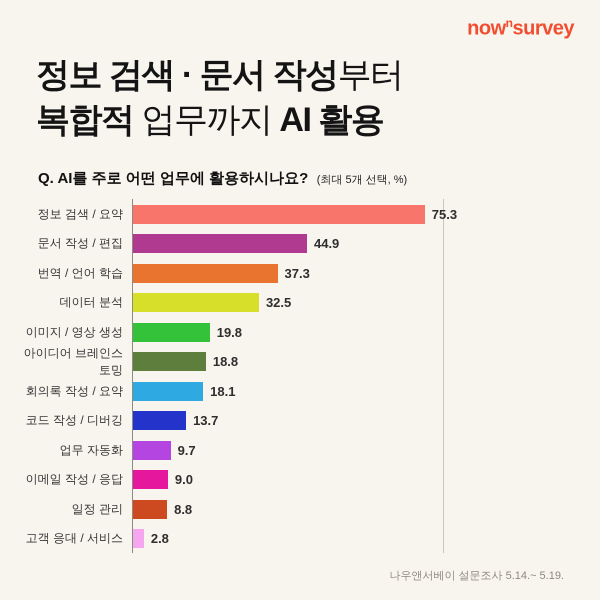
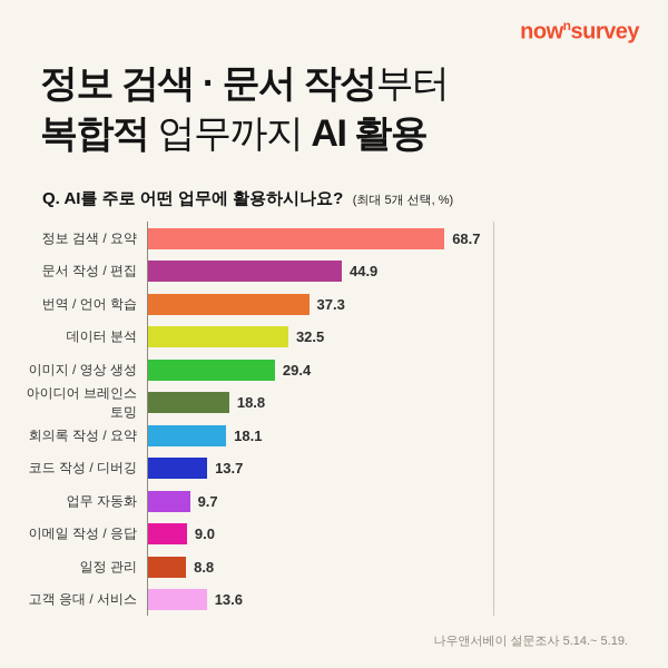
정보 검색 / 요약: 75.3 -> 68.7
이미지 / 영상 생성: 19.8 -> 29.4
고객 응대 / 서비스: 2.8 -> 13.6
